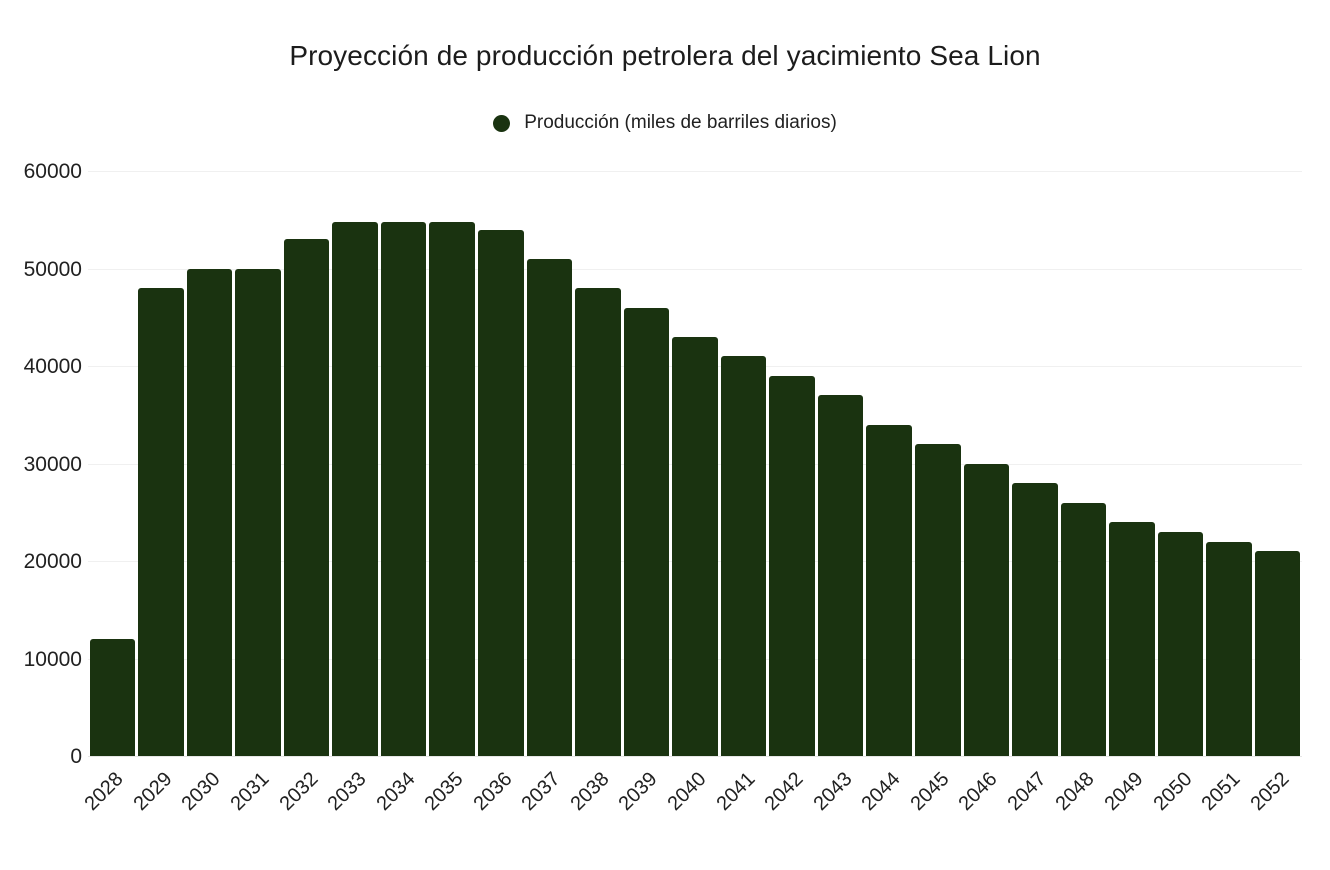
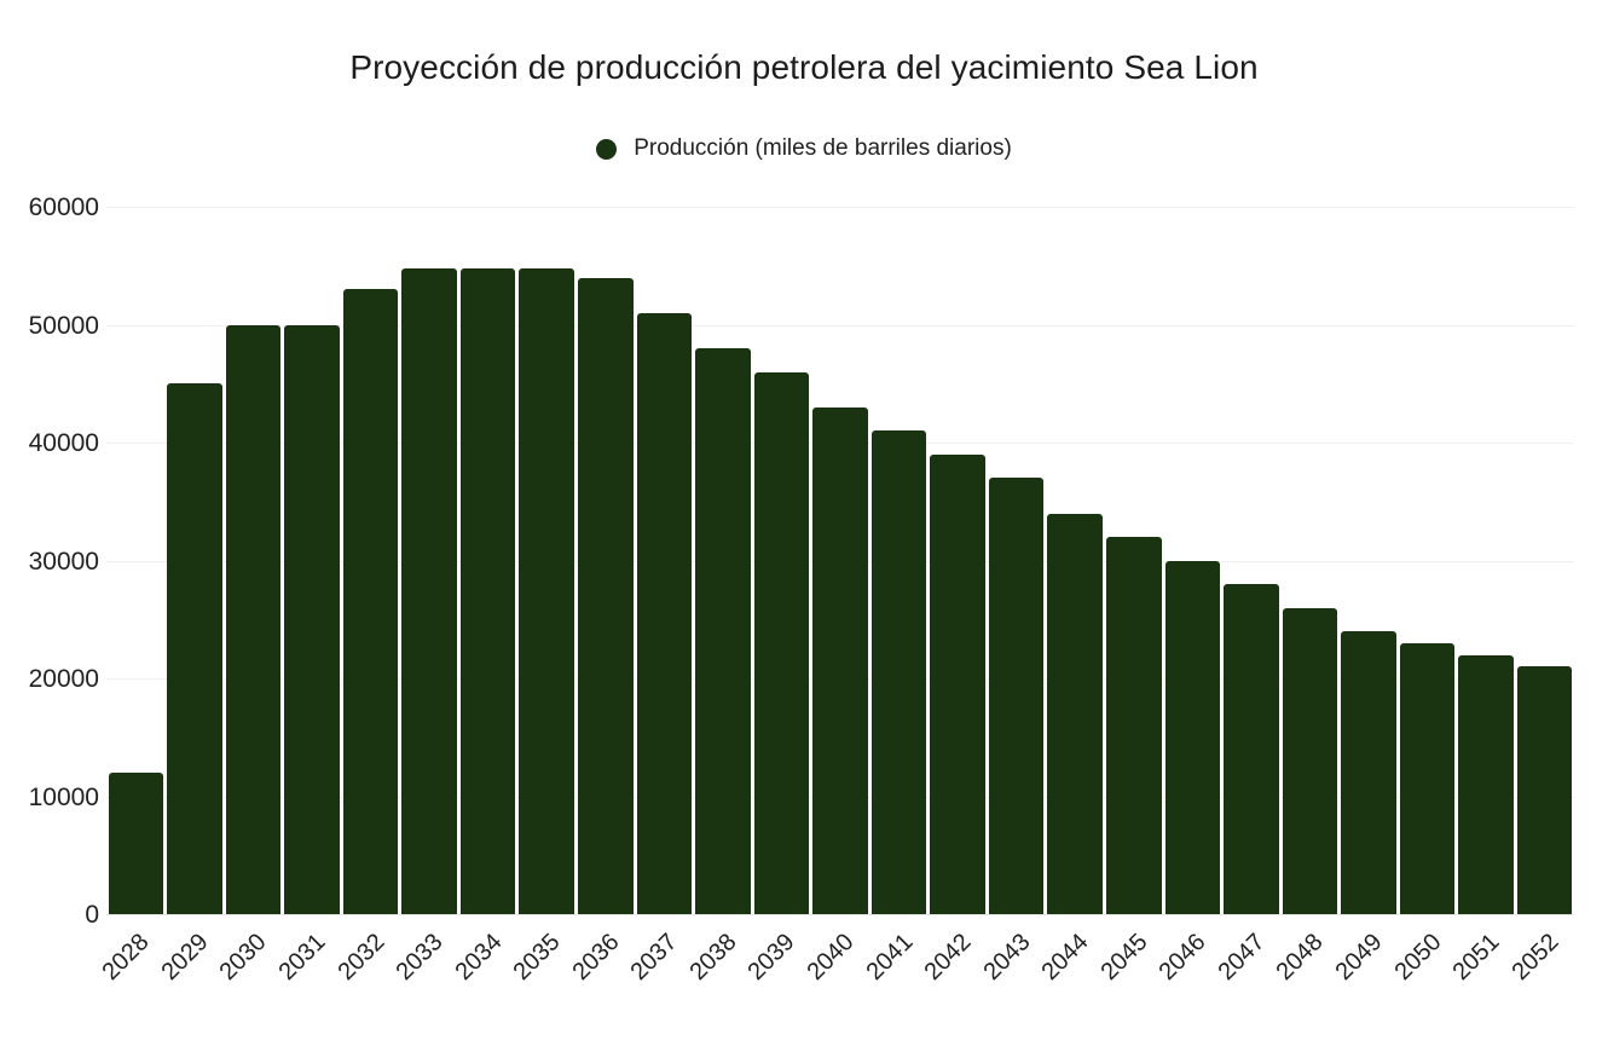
2029: 48000 -> 45000
